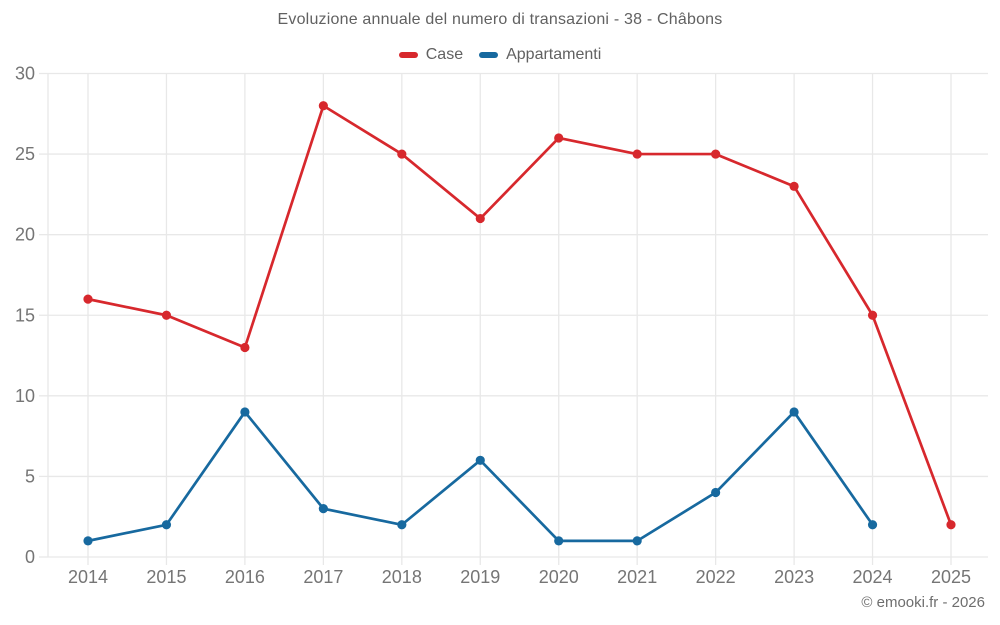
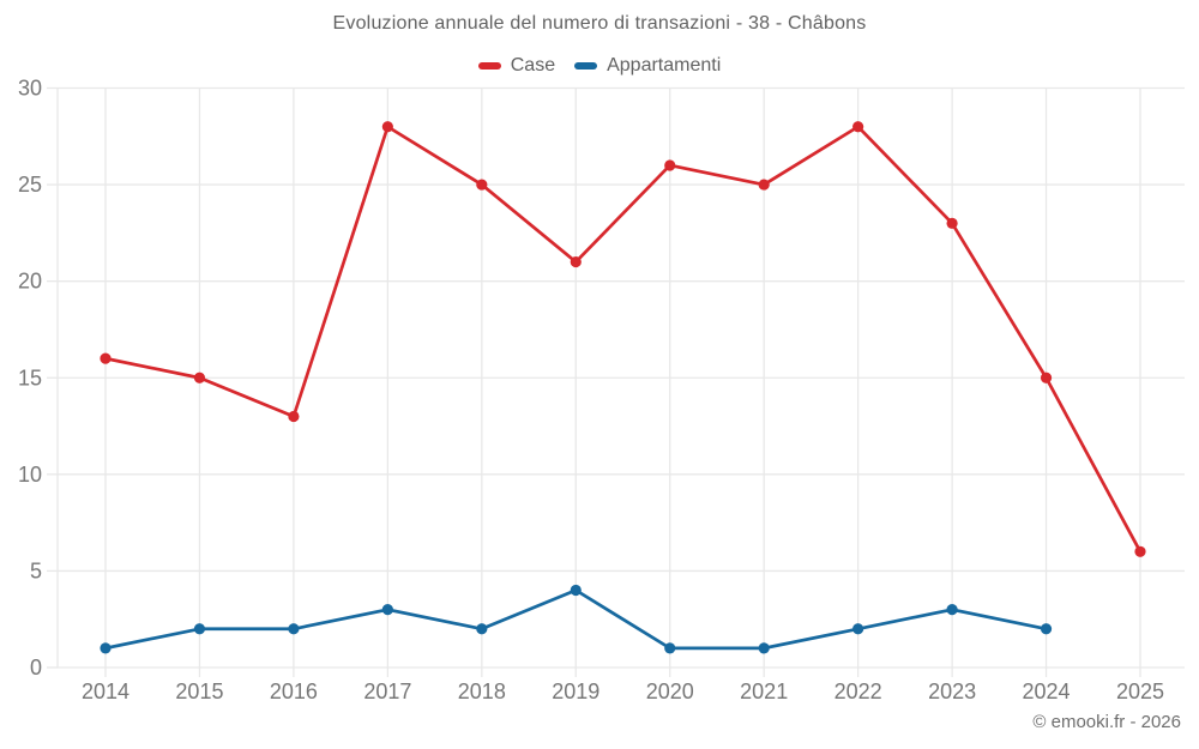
Appartamenti/2016: 9 -> 2
Appartamenti/2019: 6 -> 4
Case/2022: 25 -> 28
Appartamenti/2022: 4 -> 2
Appartamenti/2023: 9 -> 3
Case/2025: 2 -> 6
